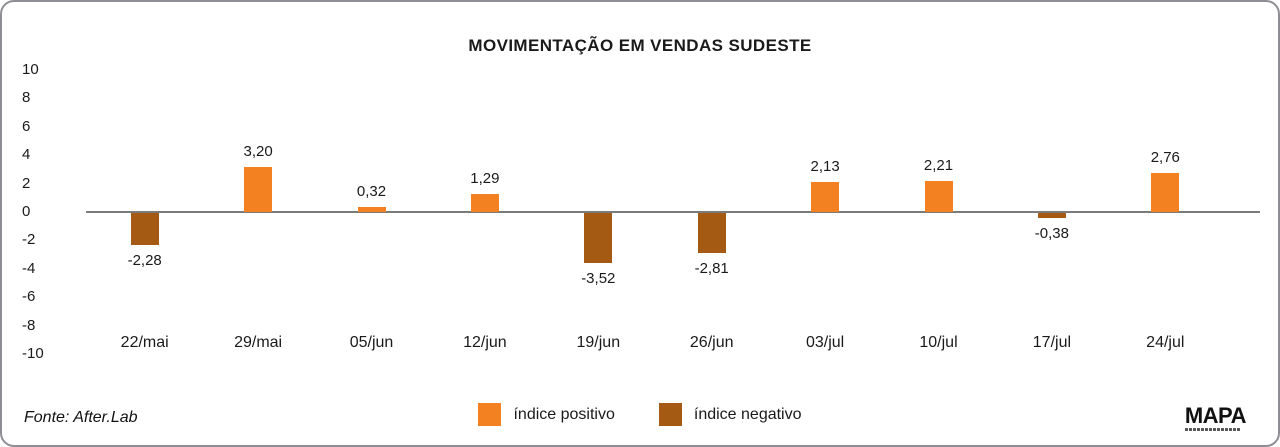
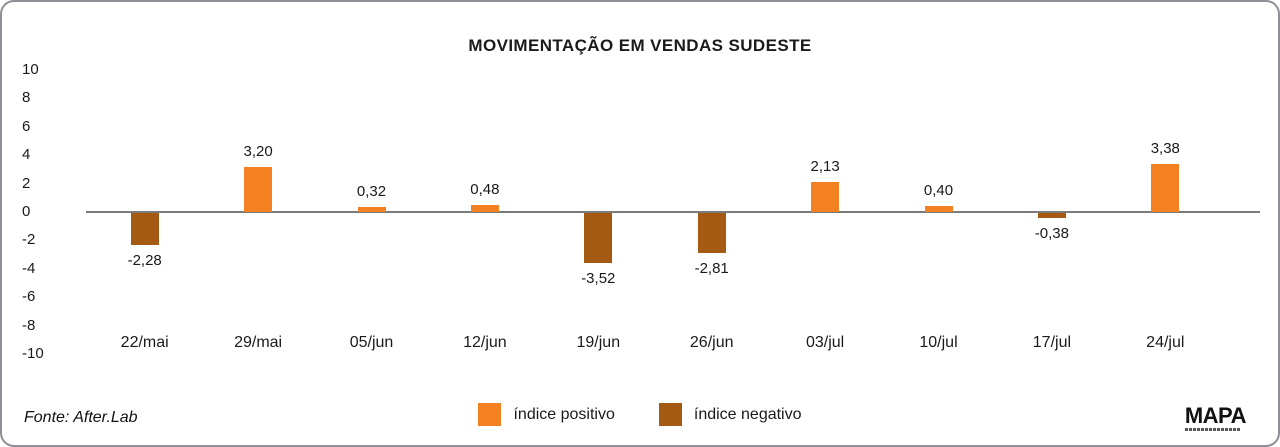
12/jun: 1,29 -> 0,48
10/jul: 2,21 -> 0,40
24/jul: 2,76 -> 3,38
